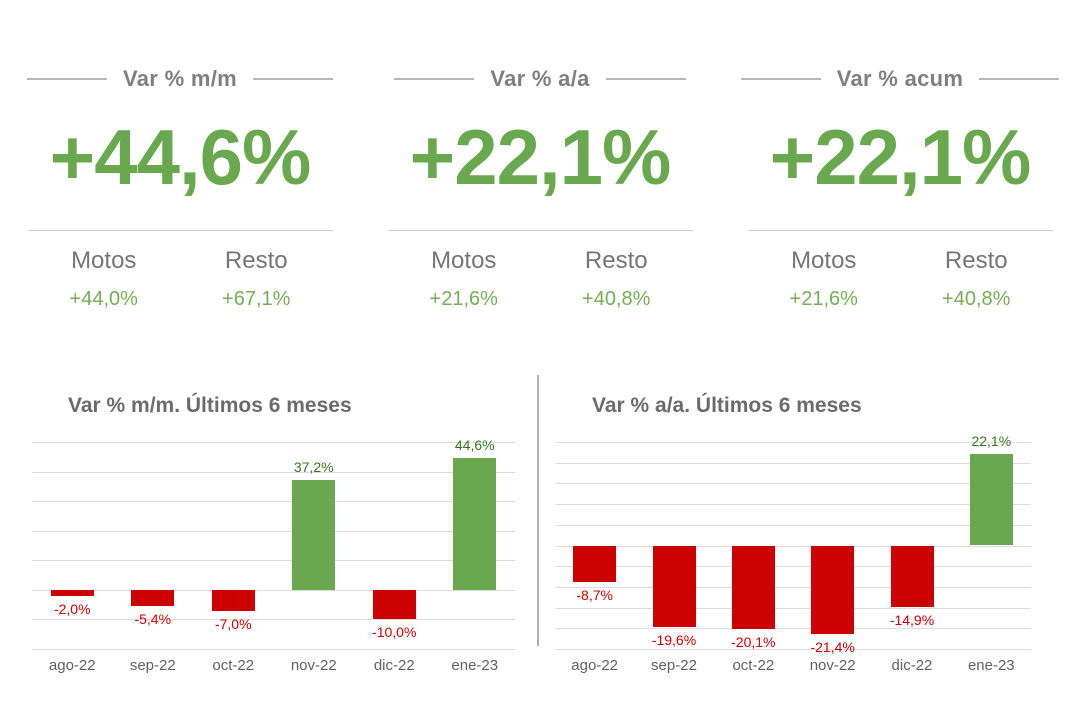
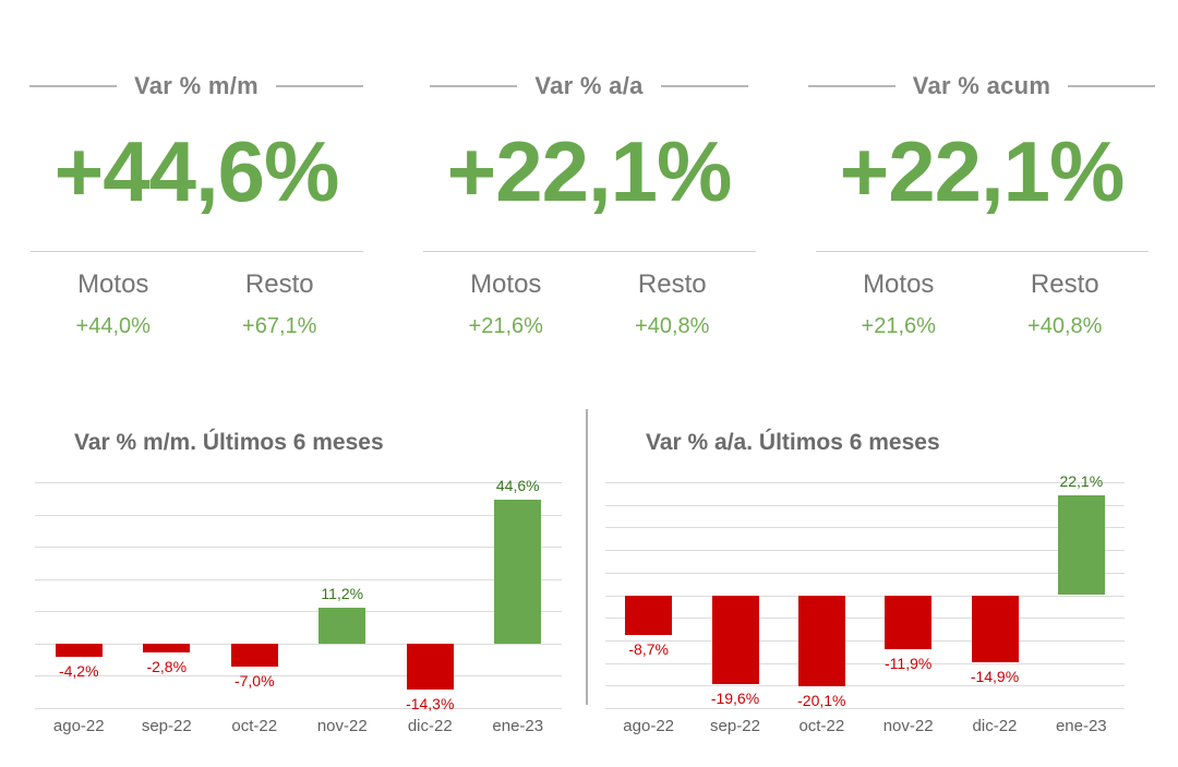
Var % m/m. Últimos 6 meses/ago-22: -2,0% -> -4,2%
Var % m/m. Últimos 6 meses/sep-22: -5,4% -> -2,8%
Var % m/m. Últimos 6 meses/nov-22: 37,2% -> 11,2%
Var % m/m. Últimos 6 meses/dic-22: -10,0% -> -14,3%
Var % a/a. Últimos 6 meses/nov-22: -21,4% -> -11,9%
